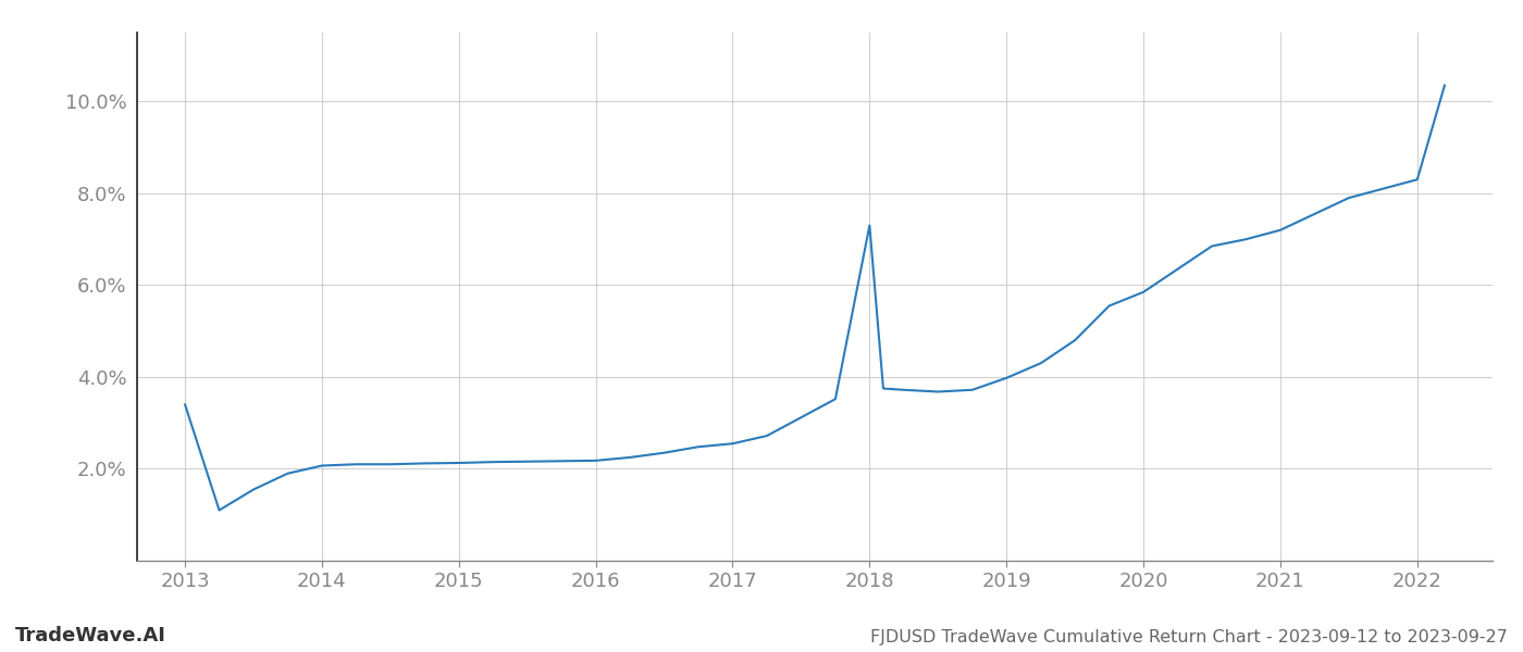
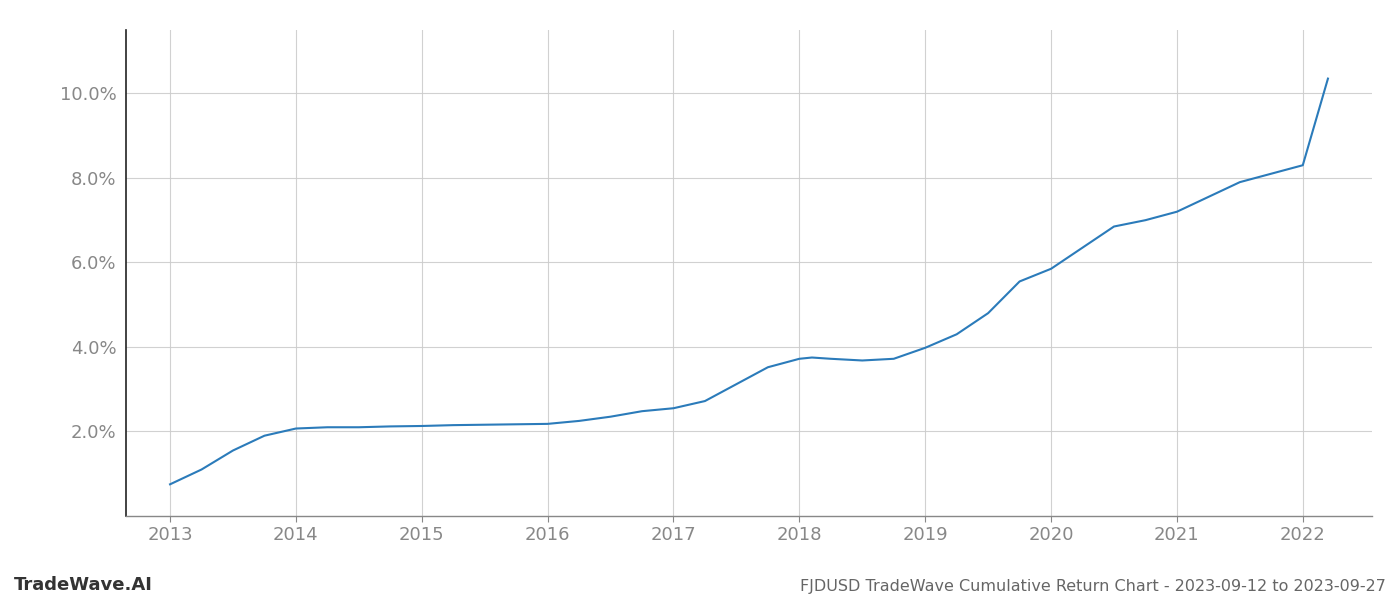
2013: 3.40% -> 0.75%
2018: 7.30% -> 3.72%
